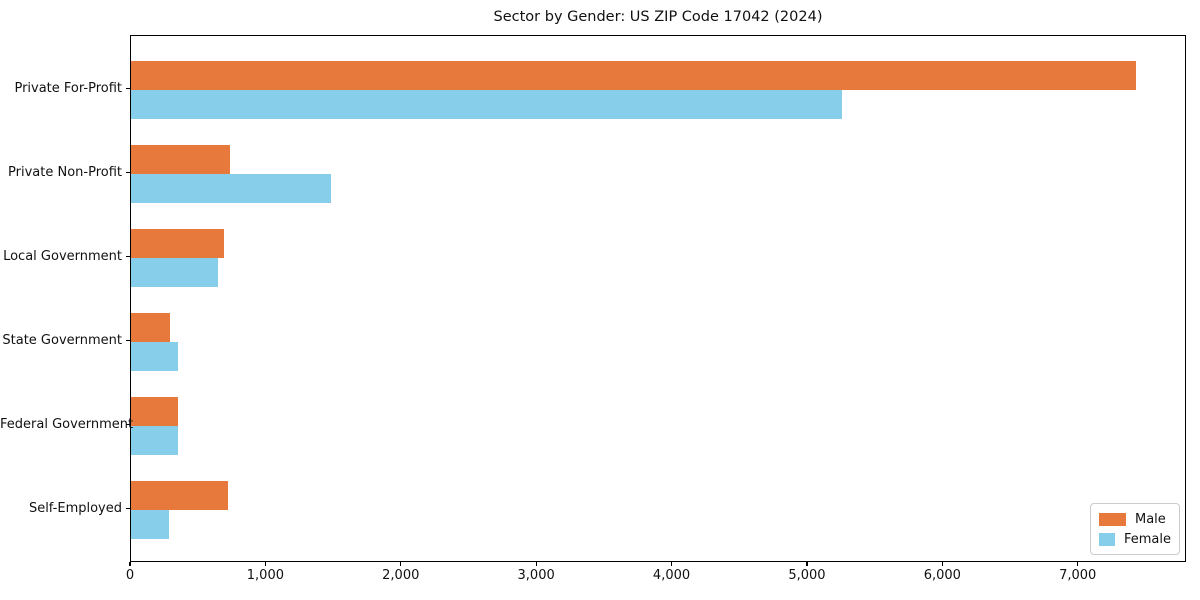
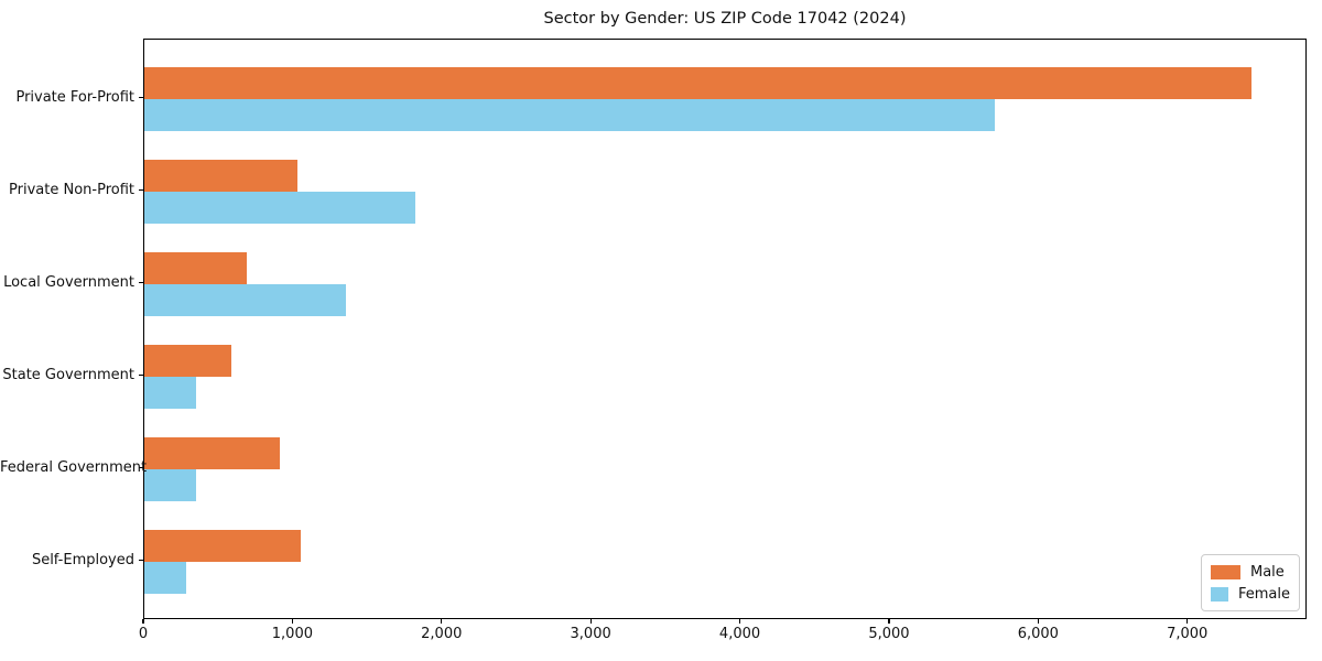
Female/Private For-Profit: 5250 -> 5700
Male/Private Non-Profit: 730 -> 1030
Female/Private Non-Profit: 1480 -> 1820
Female/Local Government: 640 -> 1350
Male/State Government: 280 -> 580
Male/Federal Government: 350 -> 910
Male/Self-Employed: 720 -> 1050
